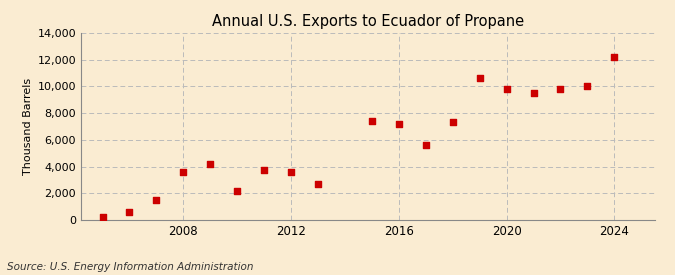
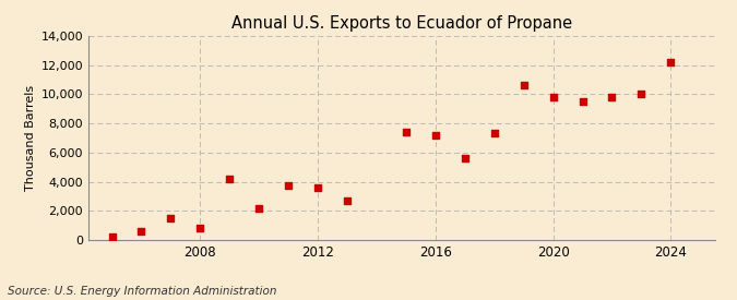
2008: 3,600 -> 800
